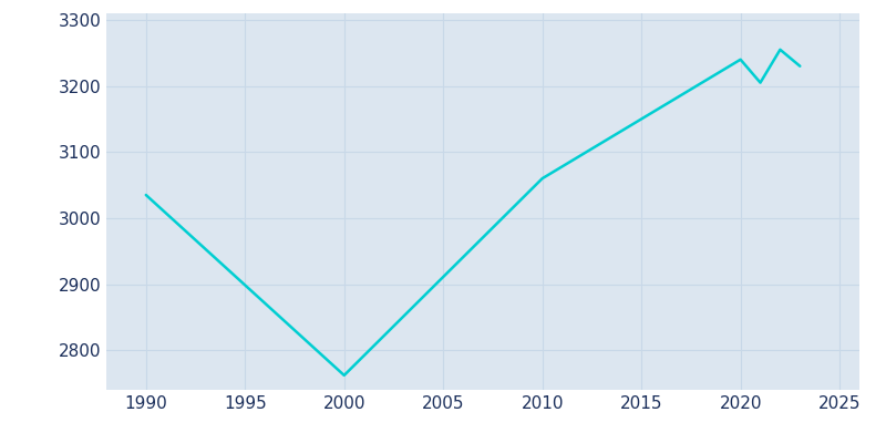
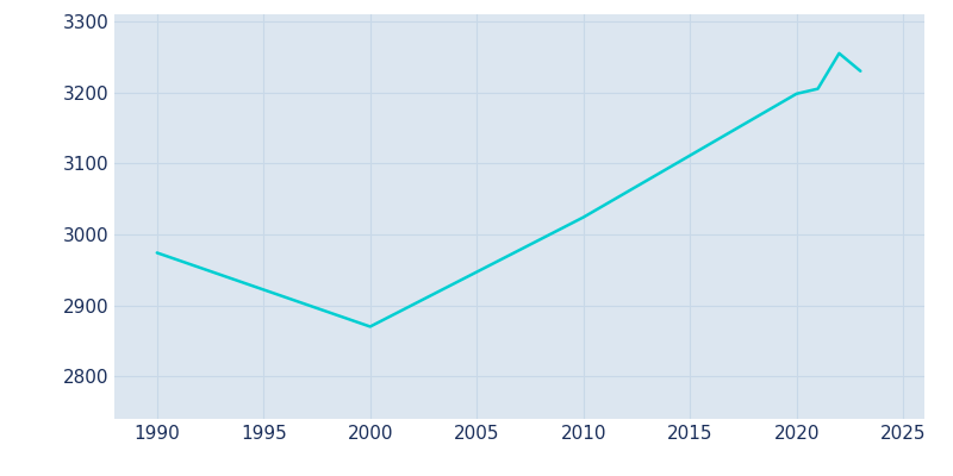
1990: 3035 -> 2974
2000: 2762 -> 2870
2010: 3060 -> 3024
2020: 3240 -> 3198
